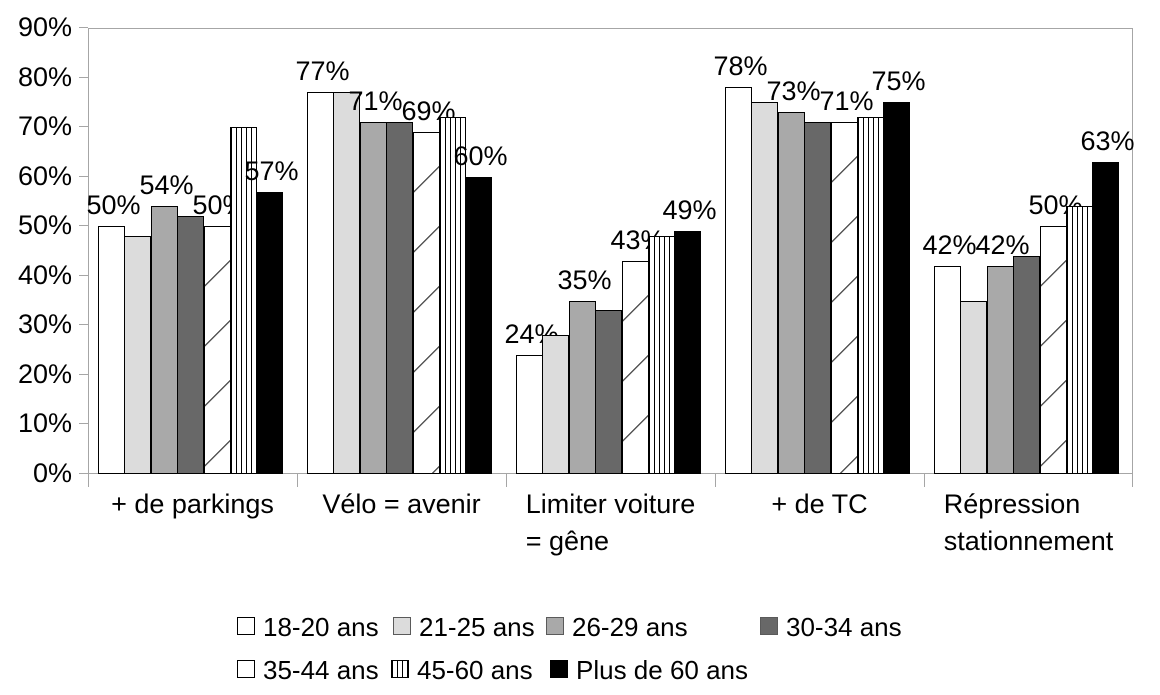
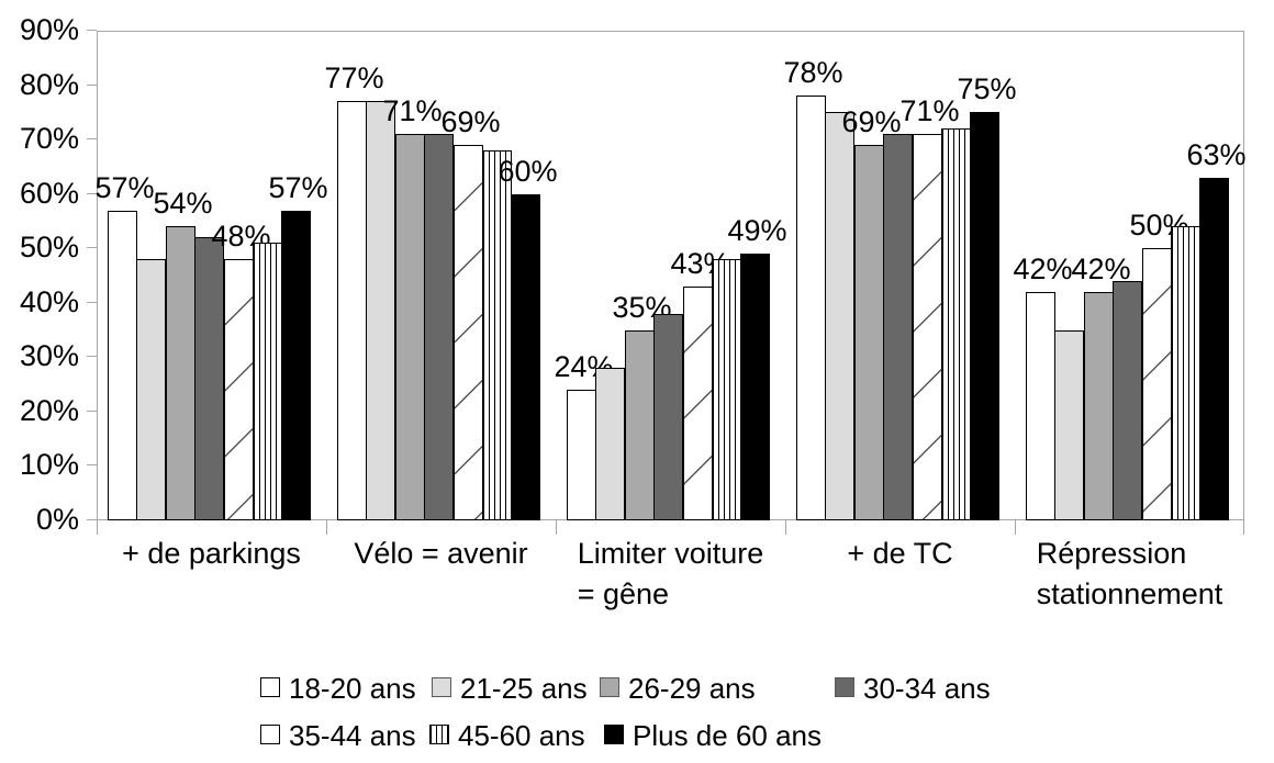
18-20 ans/+ de parkings: 50% -> 57%
35-44 ans/+ de parkings: 50% -> 48%
45-60 ans/+ de parkings: 70% -> 51%
45-60 ans/Vélo = avenir: 72% -> 68%
30-34 ans/Limiter voiture = gêne: 33% -> 38%
26-29 ans/+ de TC: 73% -> 69%
